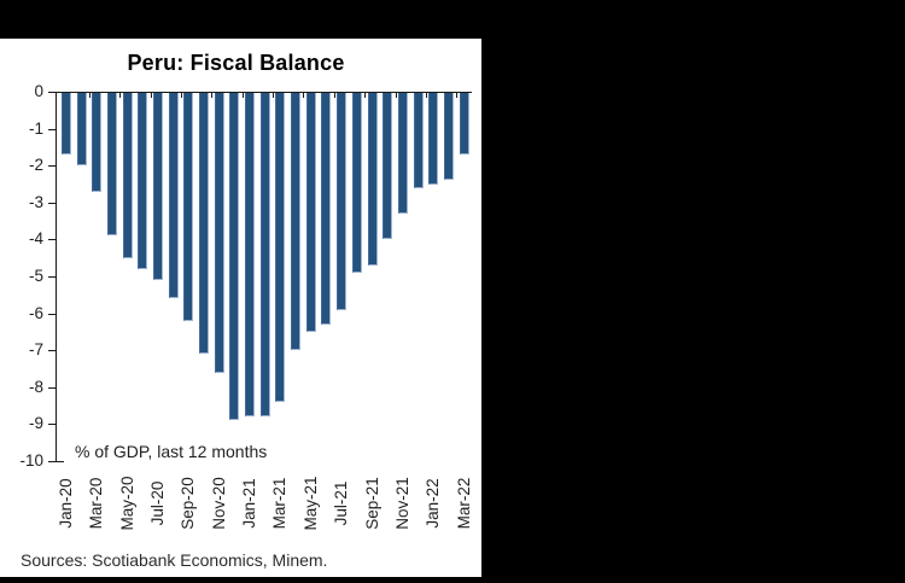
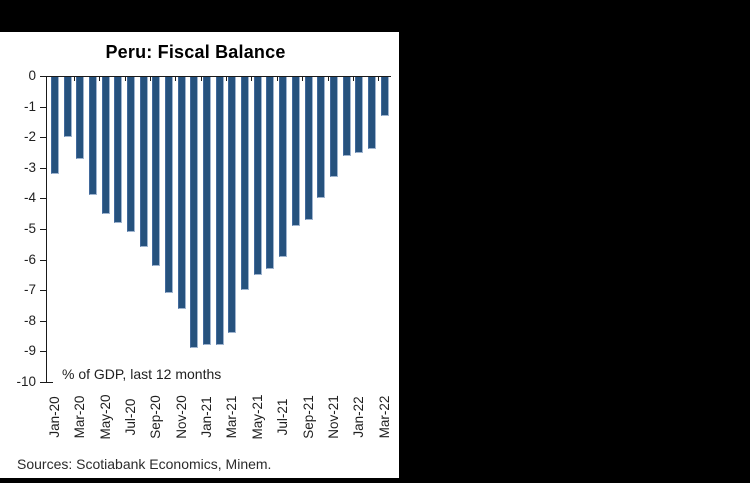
Jan-20: -1.7 -> -3.2
Mar-22: -1.7 -> -1.3
